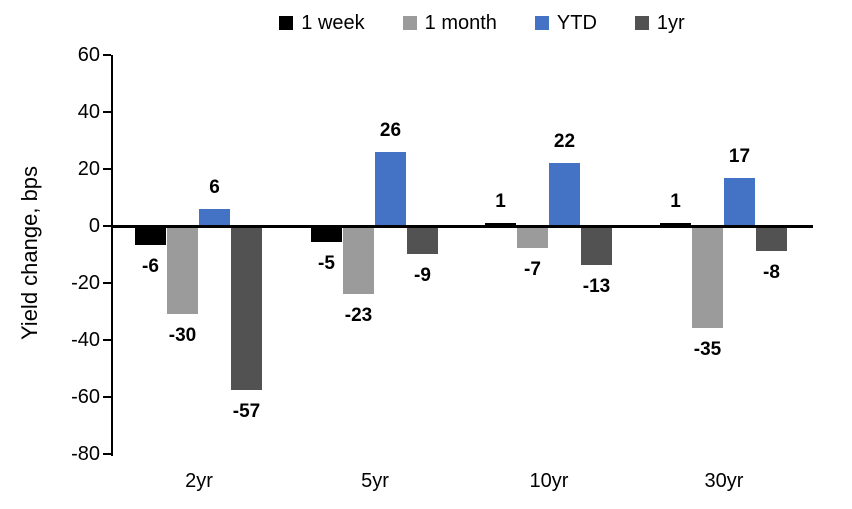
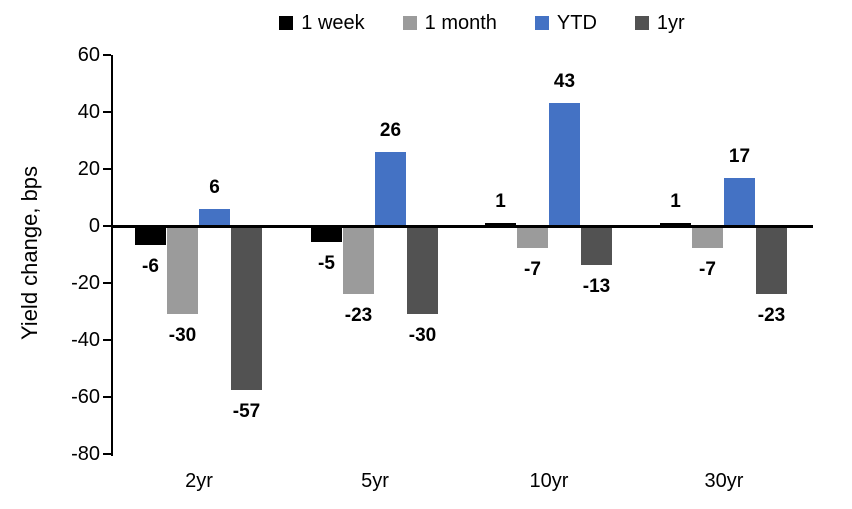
1yr/5yr: -9 -> -30
YTD/10yr: 22 -> 43
1 month/30yr: -35 -> -7
1yr/30yr: -8 -> -23
